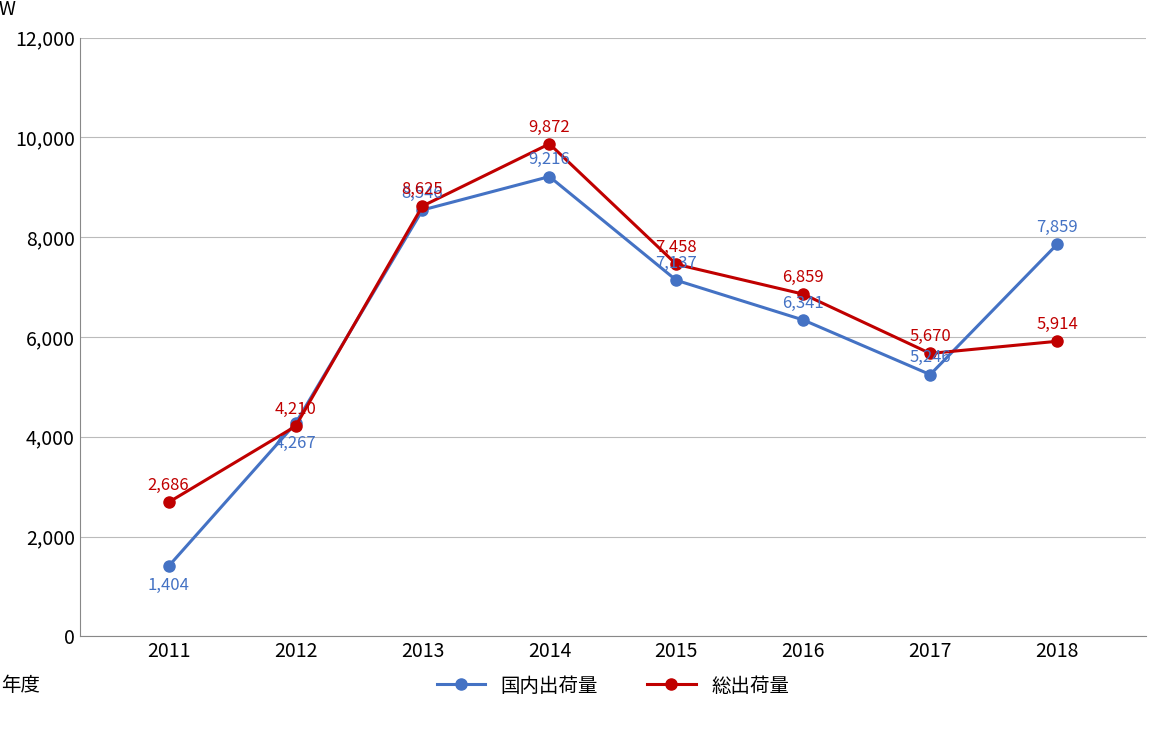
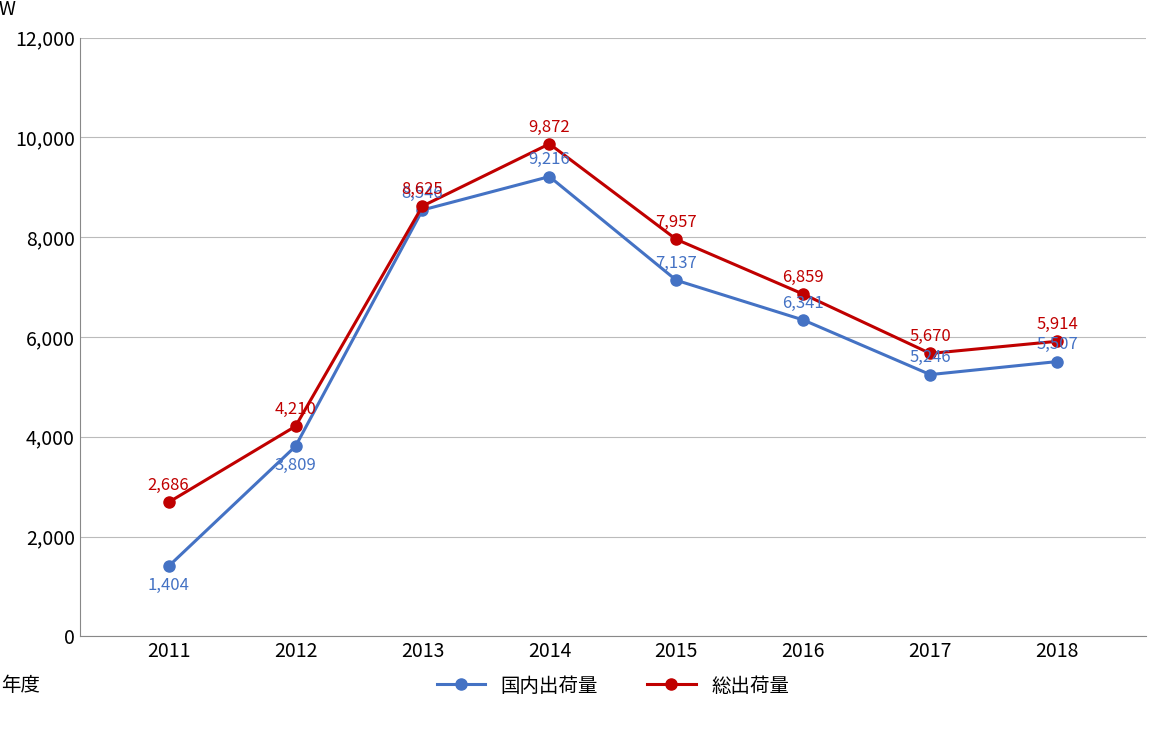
国内出荷量/2012: 4,267 -> 3,809
総出荷量/2015: 7,458 -> 7,957
国内出荷量/2018: 7,859 -> 5,507
